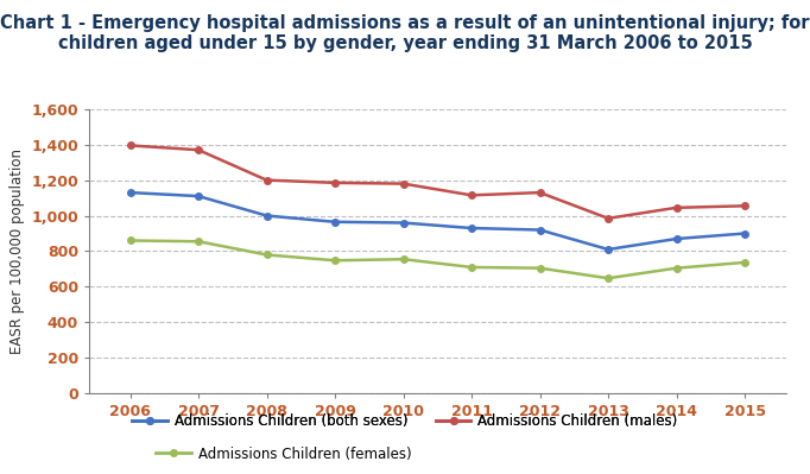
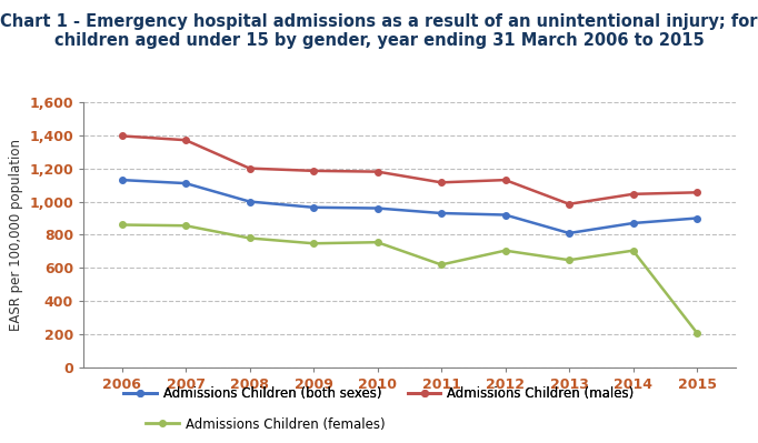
Admissions Children (females)/2011: 710 -> 620
Admissions Children (females)/2015: 740 -> 210
